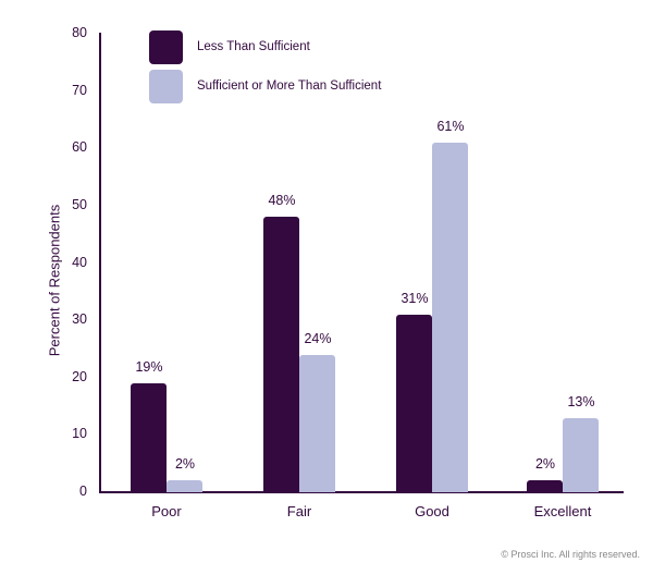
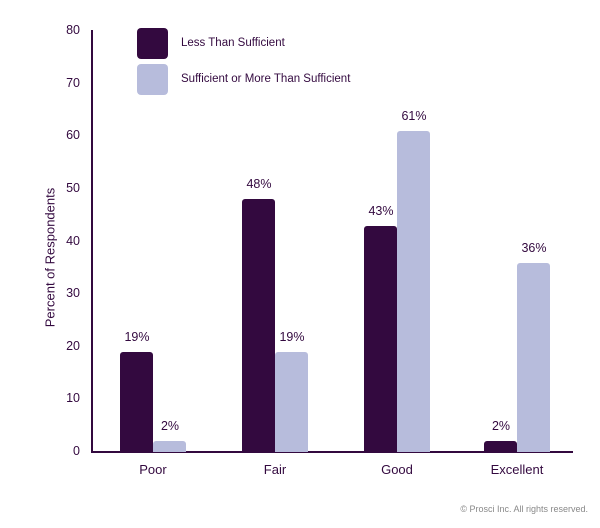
Sufficient or More Than Sufficient/Fair: 24% -> 19%
Less Than Sufficient/Good: 31% -> 43%
Sufficient or More Than Sufficient/Excellent: 13% -> 36%
